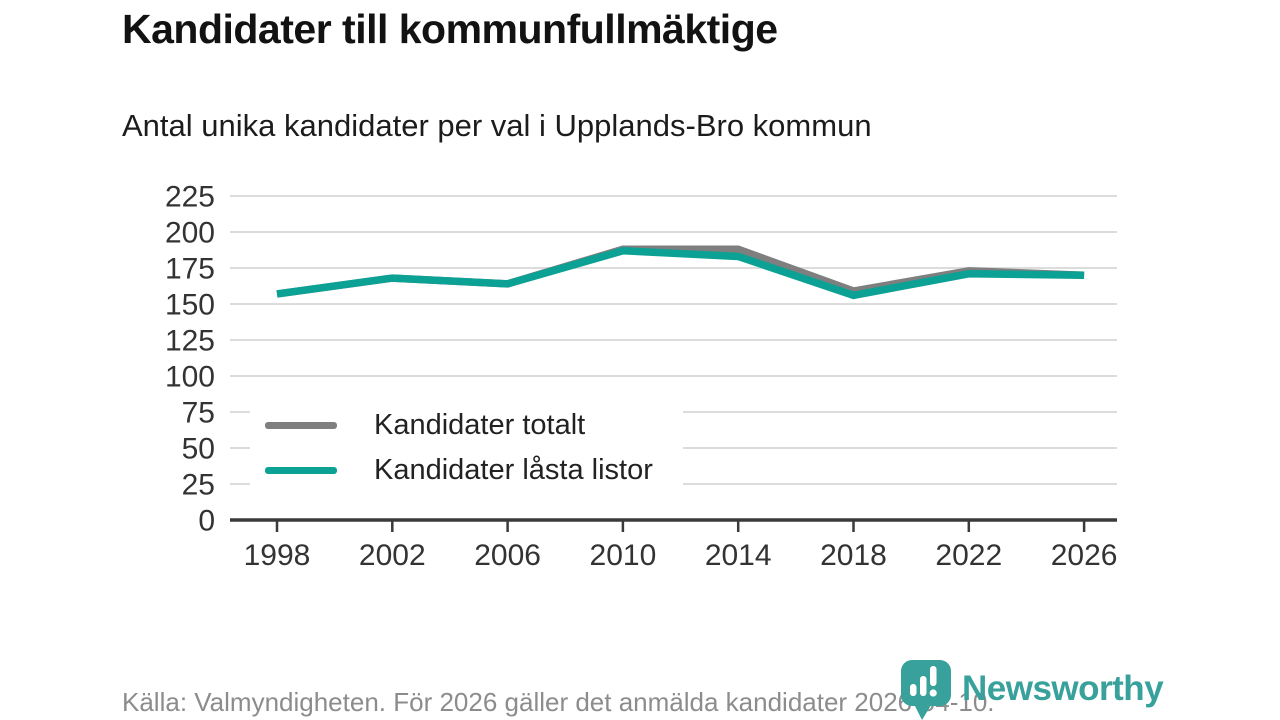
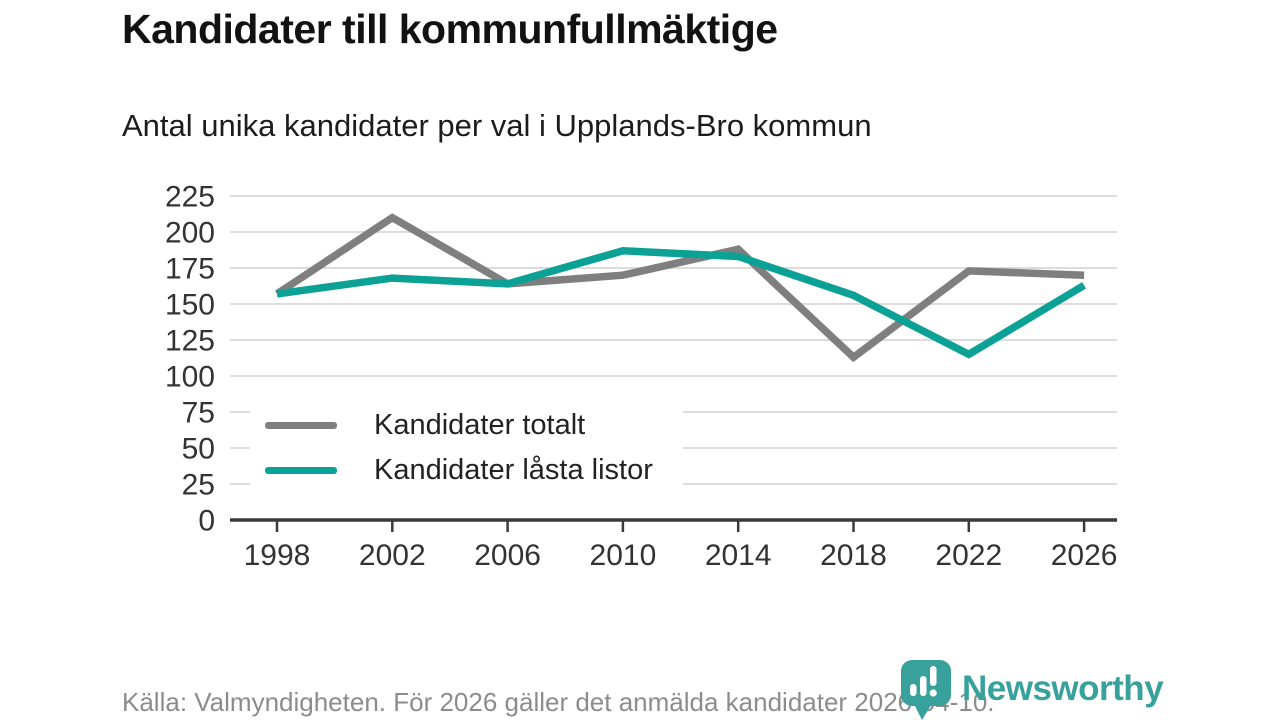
Kandidater totalt/2002: 168 -> 210
Kandidater totalt/2010: 188 -> 170
Kandidater totalt/2018: 159 -> 113
Kandidater låsta listor/2022: 171 -> 115
Kandidater låsta listor/2026: 170 -> 163
